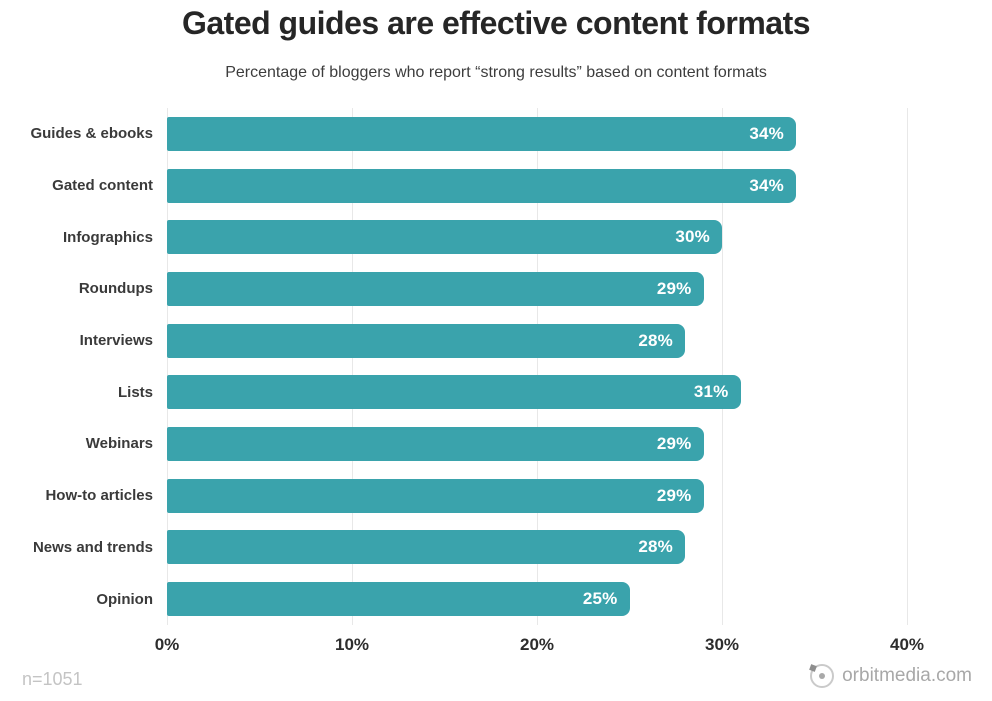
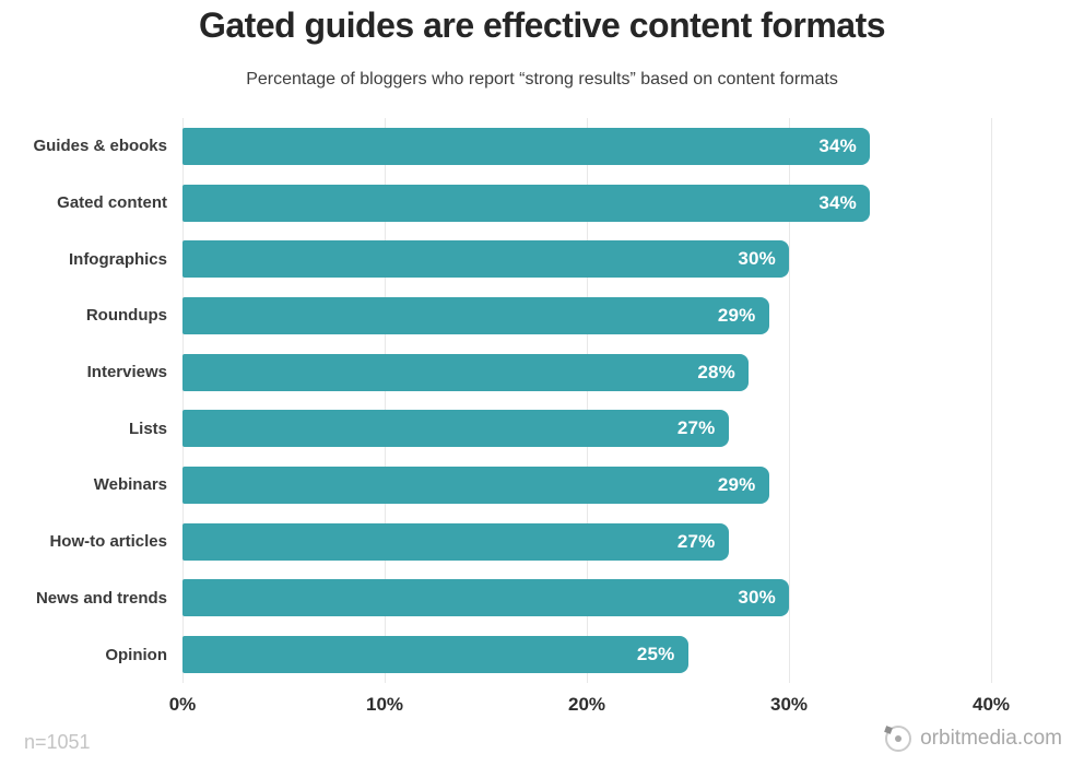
Lists: 31% -> 27%
How-to articles: 29% -> 27%
News and trends: 28% -> 30%
